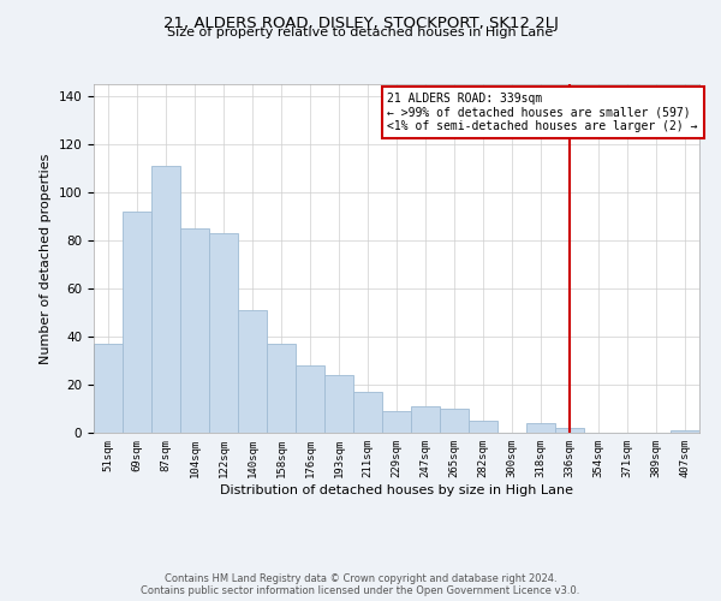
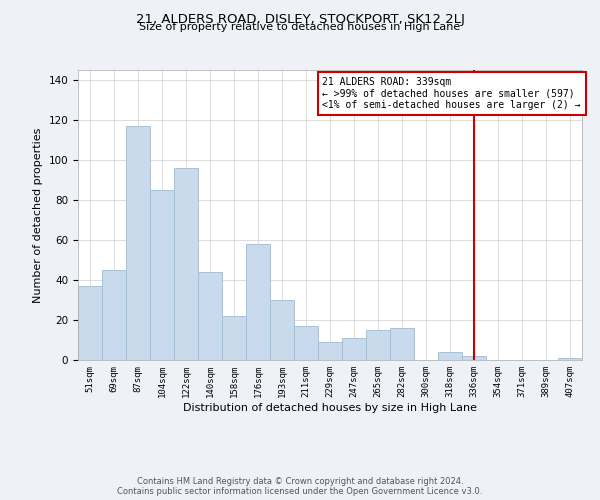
69sqm: 92 -> 45
87sqm: 111 -> 117
122sqm: 83 -> 96
140sqm: 51 -> 44
158sqm: 37 -> 22
176sqm: 28 -> 58
193sqm: 24 -> 30
265sqm: 10 -> 15
282sqm: 5 -> 16
